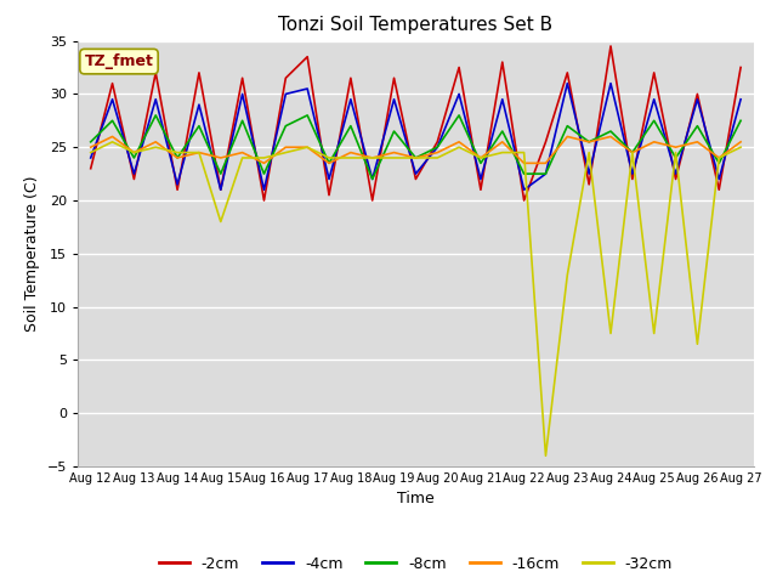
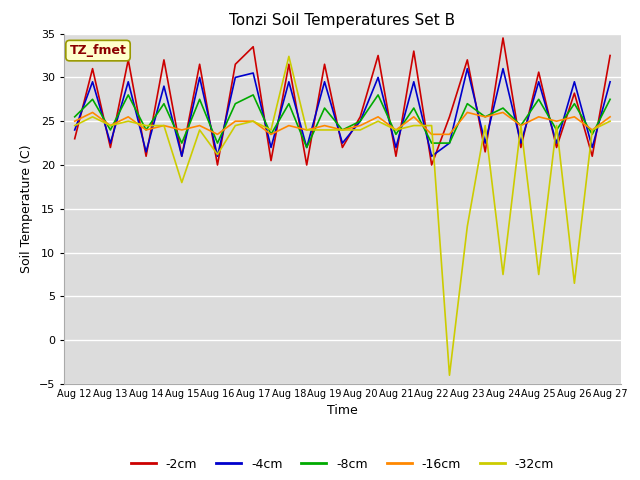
-32cm/Aug 16: 24.0 -> 21.2
-32cm/Aug 18: 24.0 -> 32.4
-2cm/Aug 25: 32.0 -> 30.6
-2cm/Aug 26: 30.0 -> 28.2
